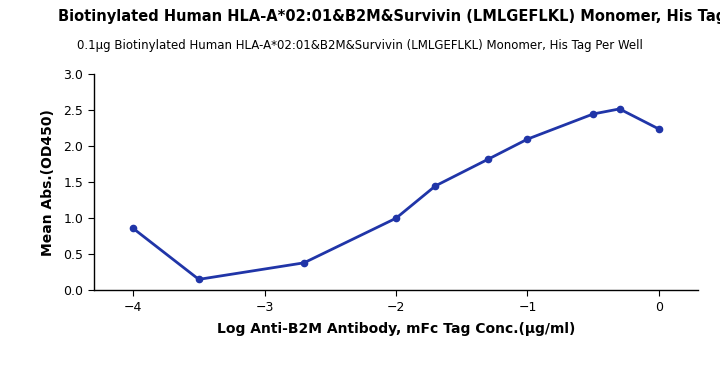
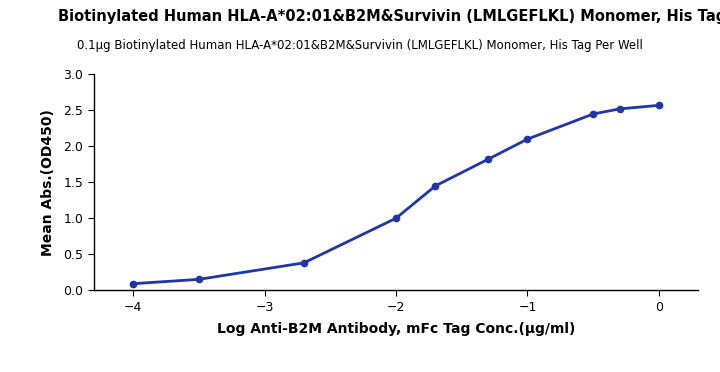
−4: 0.86 -> 0.09
0: 2.24 -> 2.57
